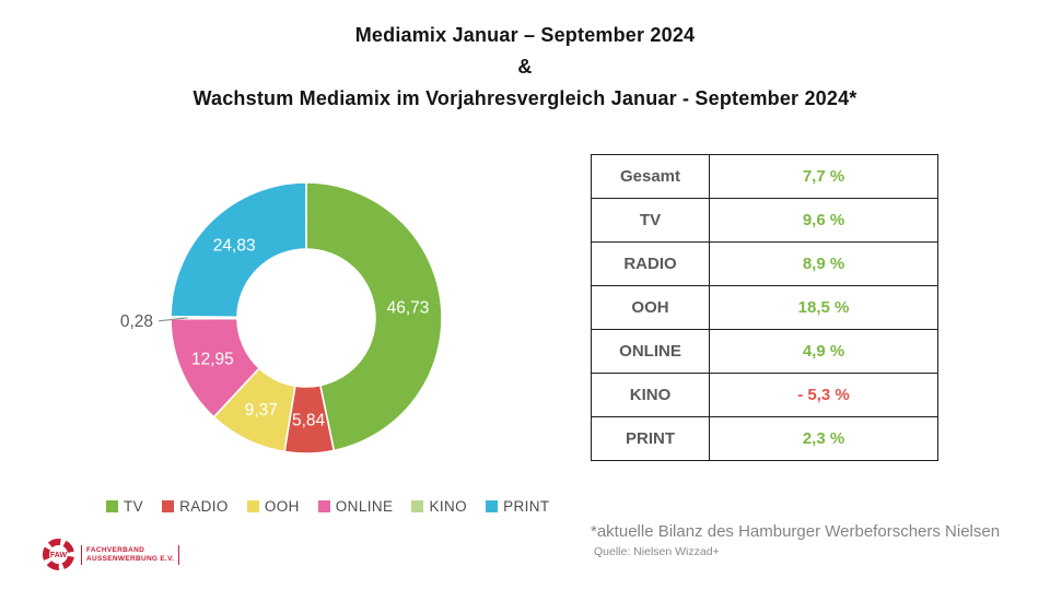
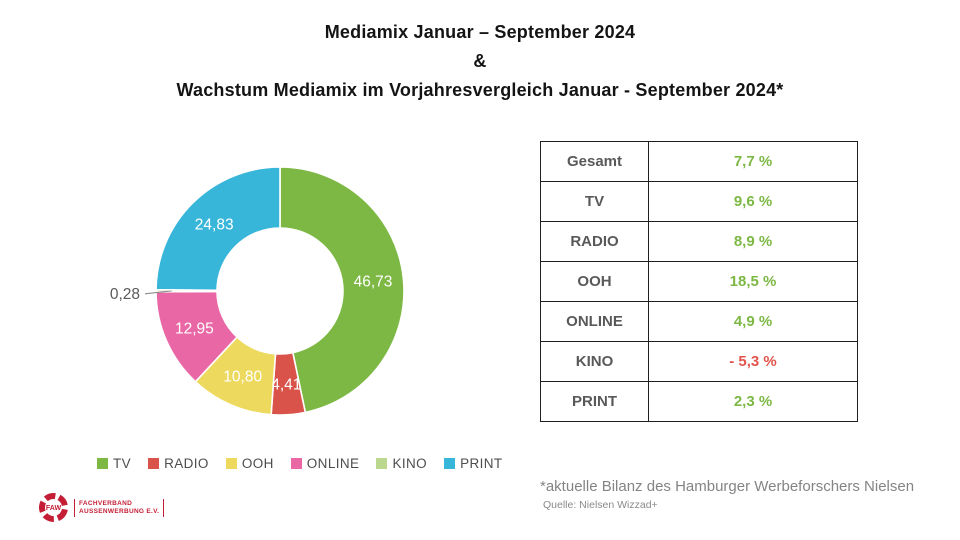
RADIO: 5,84 -> 4,41
OOH: 9,37 -> 10,80
